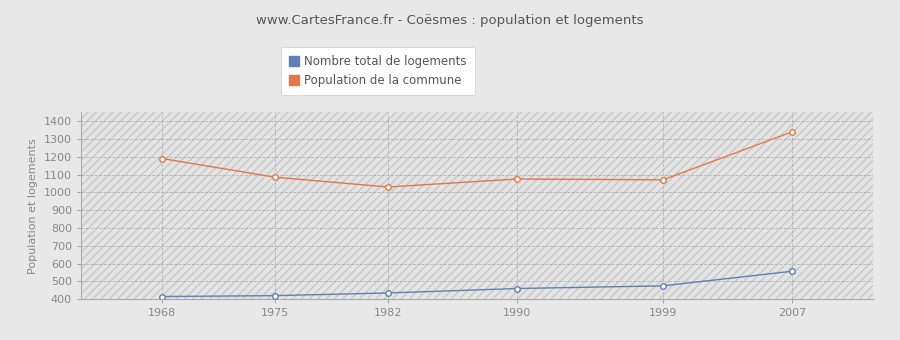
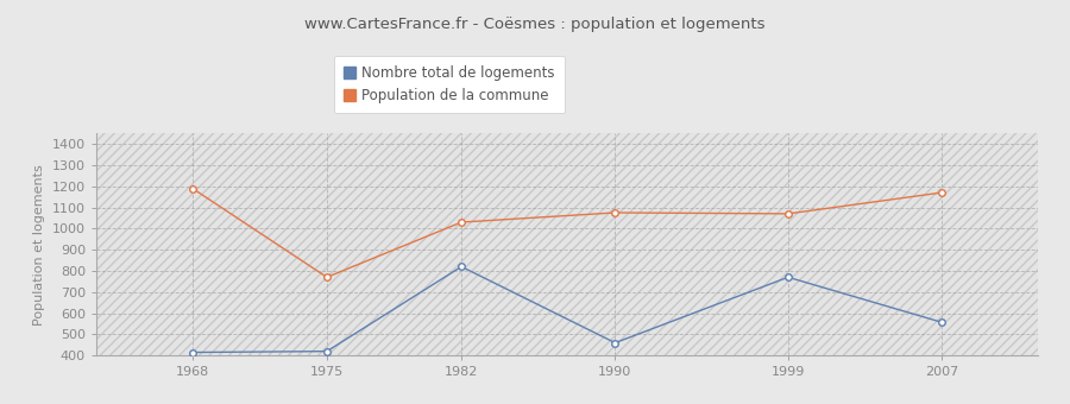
Population de la commune/1975: 1080 -> 770
Nombre total de logements/1982: 440 -> 820
Nombre total de logements/1999: 480 -> 770
Population de la commune/2007: 1340 -> 1170
